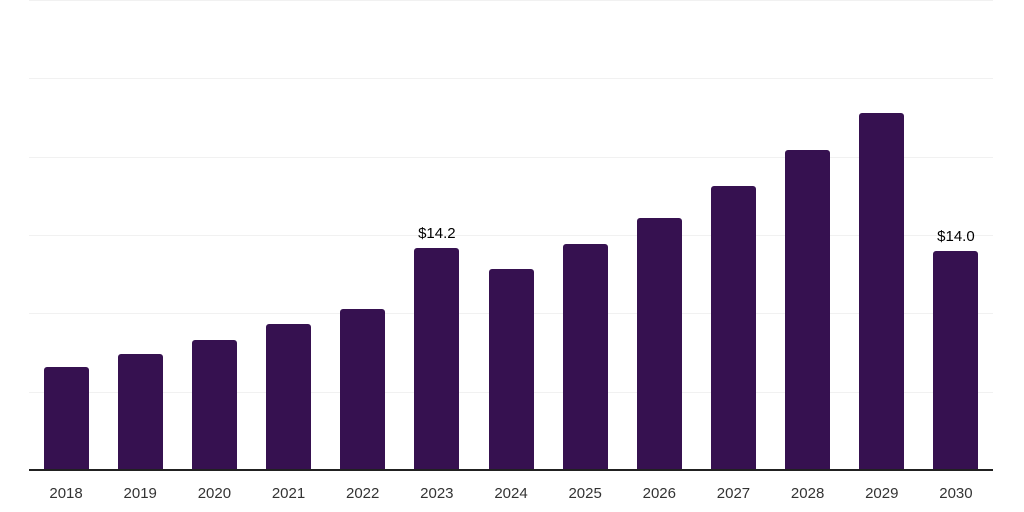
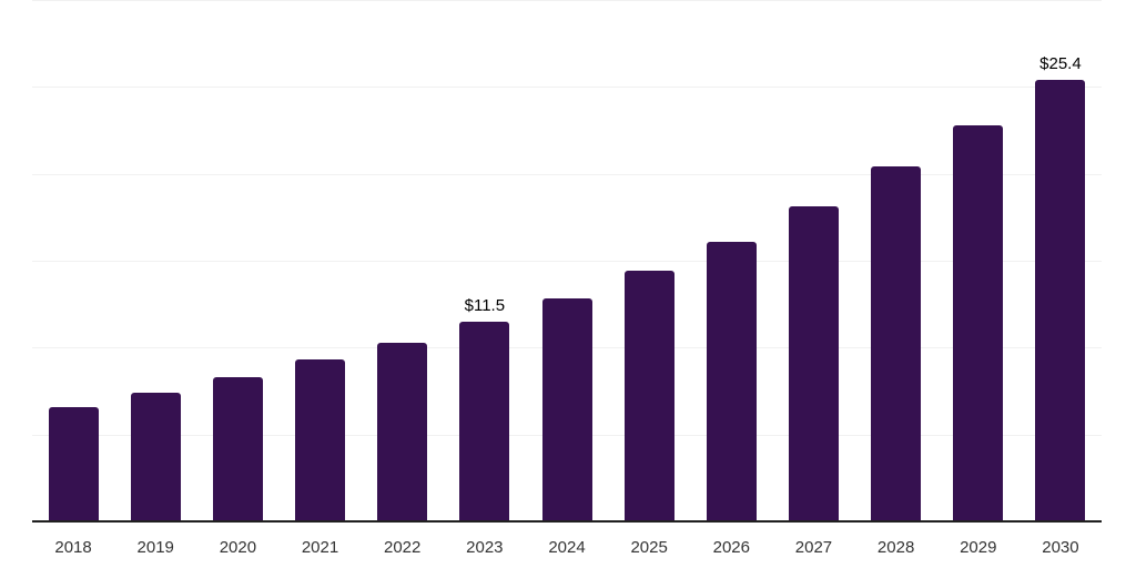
2023: $14.2 -> $11.5
2030: $14.0 -> $25.4
